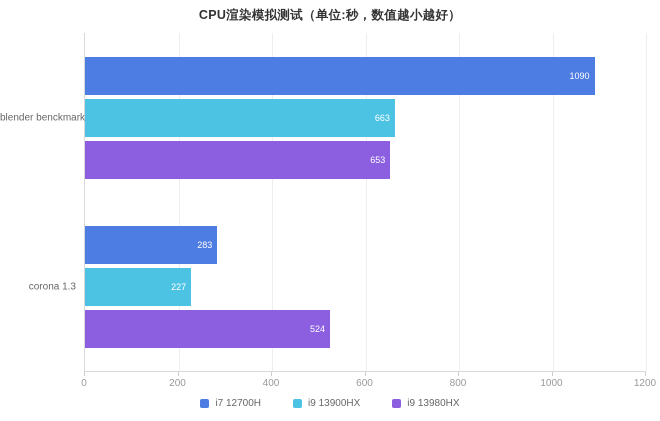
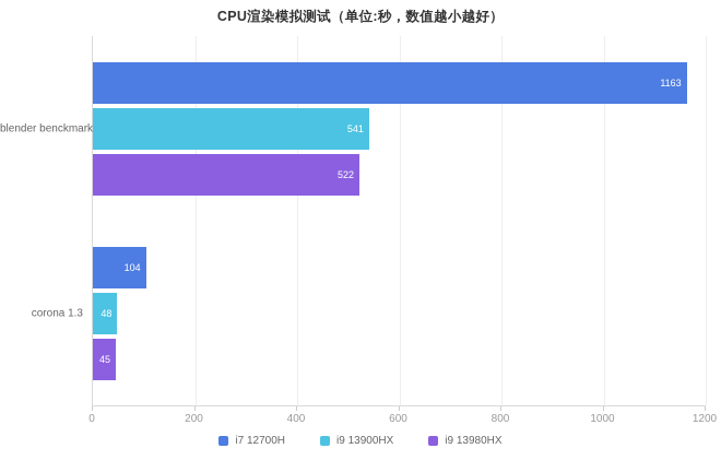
i7 12700H/blender benckmark: 1090 -> 1163
i9 13900HX/blender benckmark: 663 -> 541
i9 13980HX/blender benckmark: 653 -> 522
i7 12700H/corona 1.3: 283 -> 104
i9 13900HX/corona 1.3: 227 -> 48
i9 13980HX/corona 1.3: 524 -> 45
